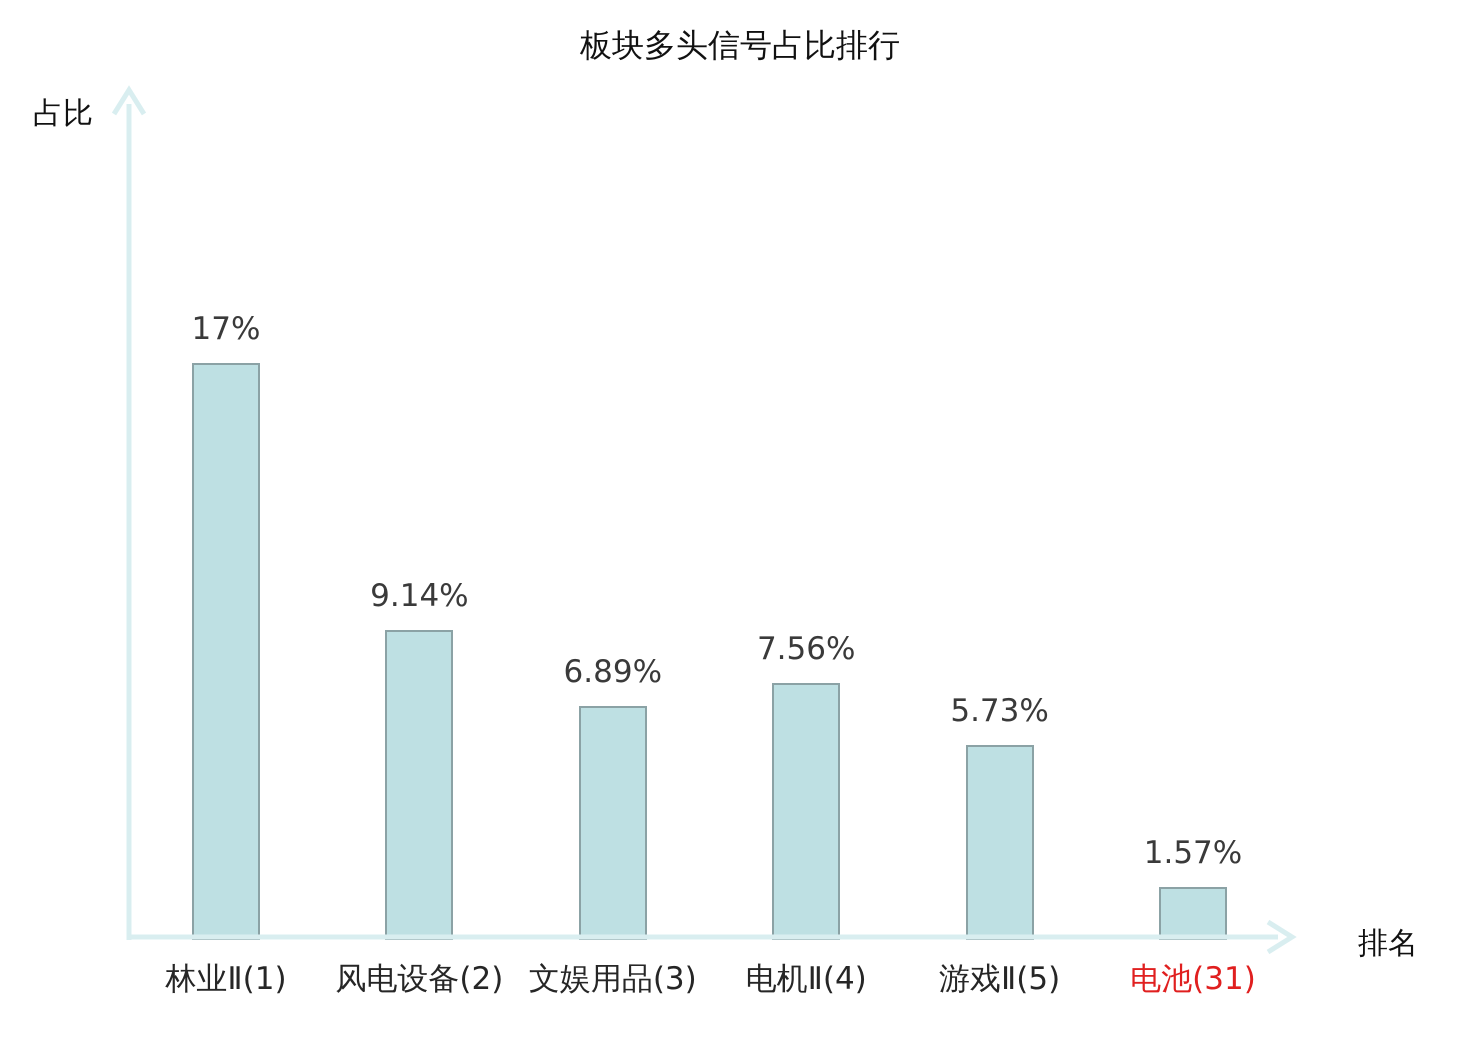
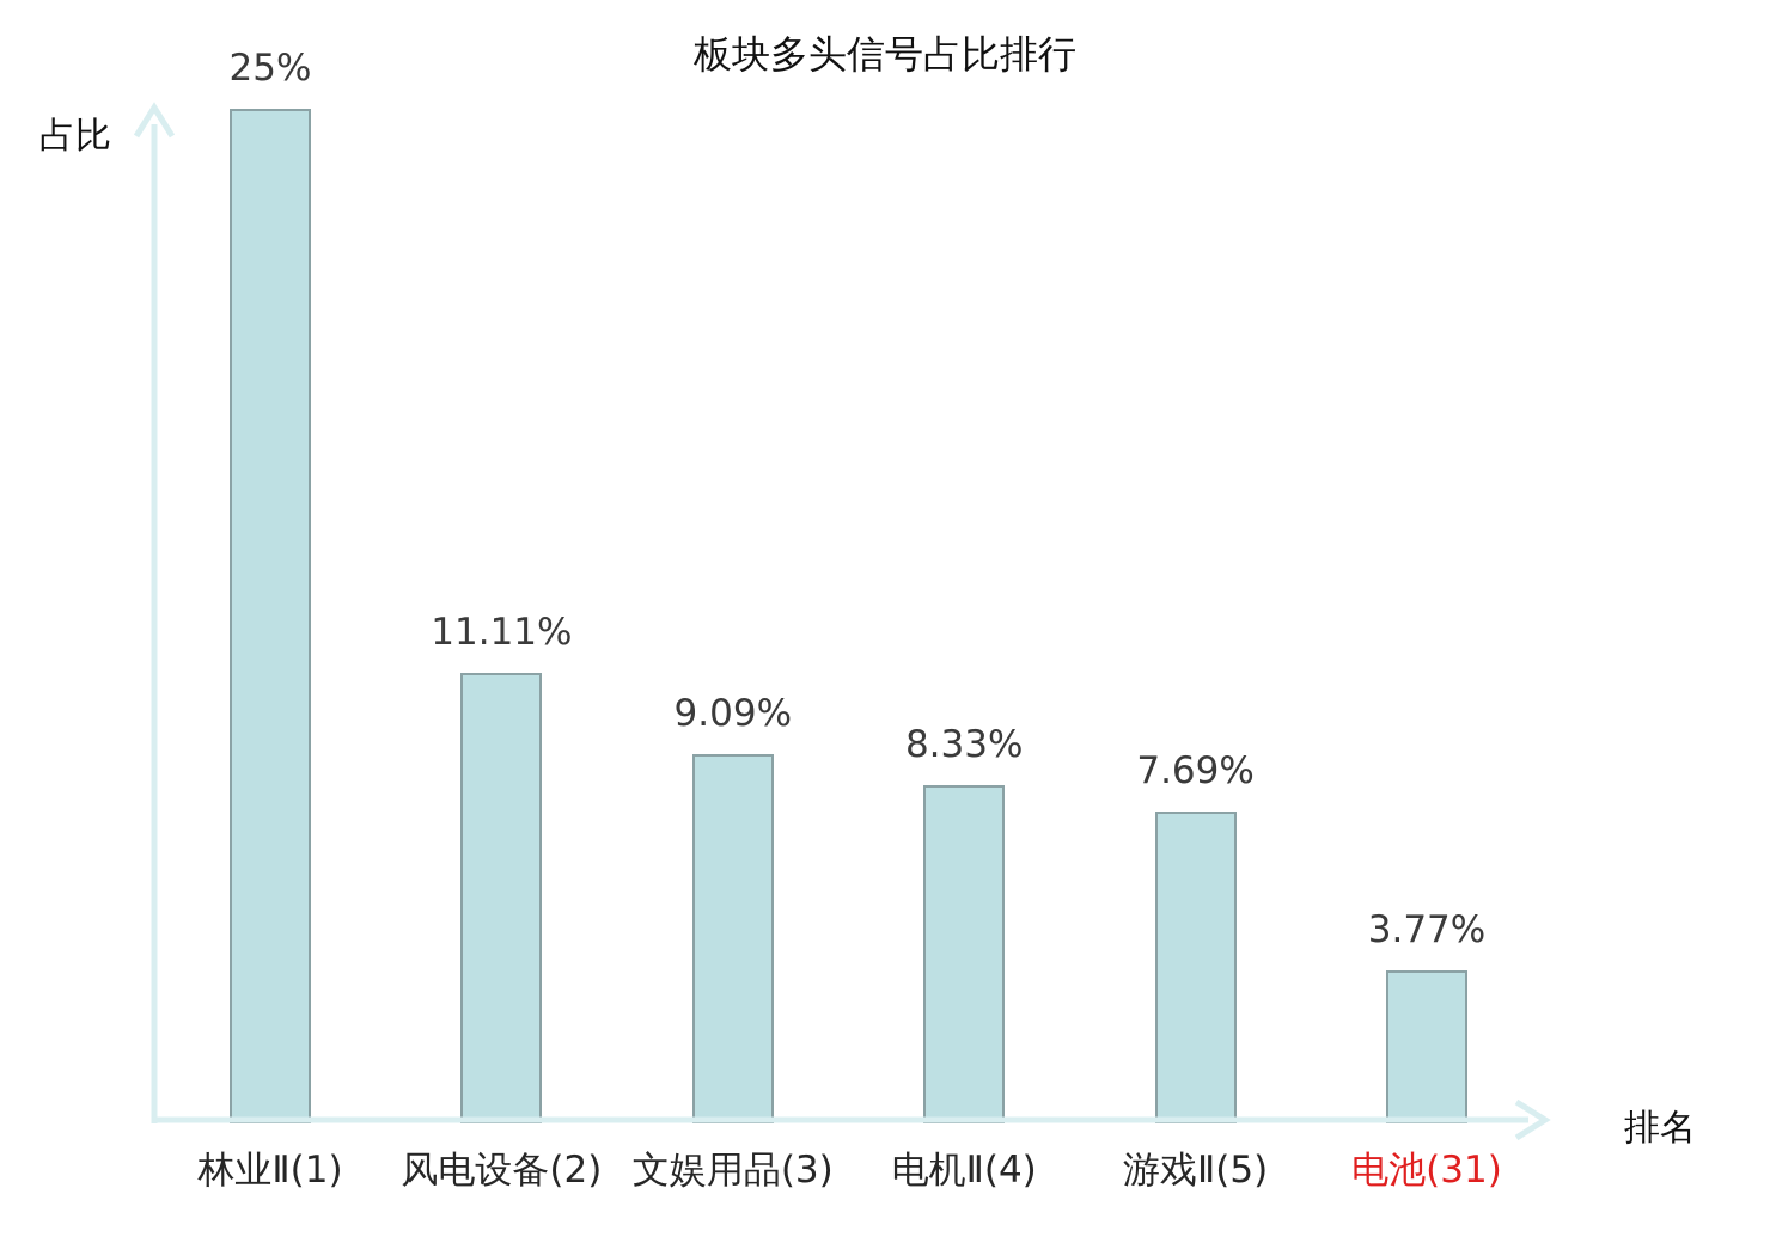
林业Ⅱ(1): 17% -> 25%
风电设备(2): 9.14% -> 11.11%
文娱用品(3): 6.89% -> 9.09%
电机Ⅱ(4): 7.56% -> 8.33%
游戏Ⅱ(5): 5.73% -> 7.69%
电池(31): 1.57% -> 3.77%
